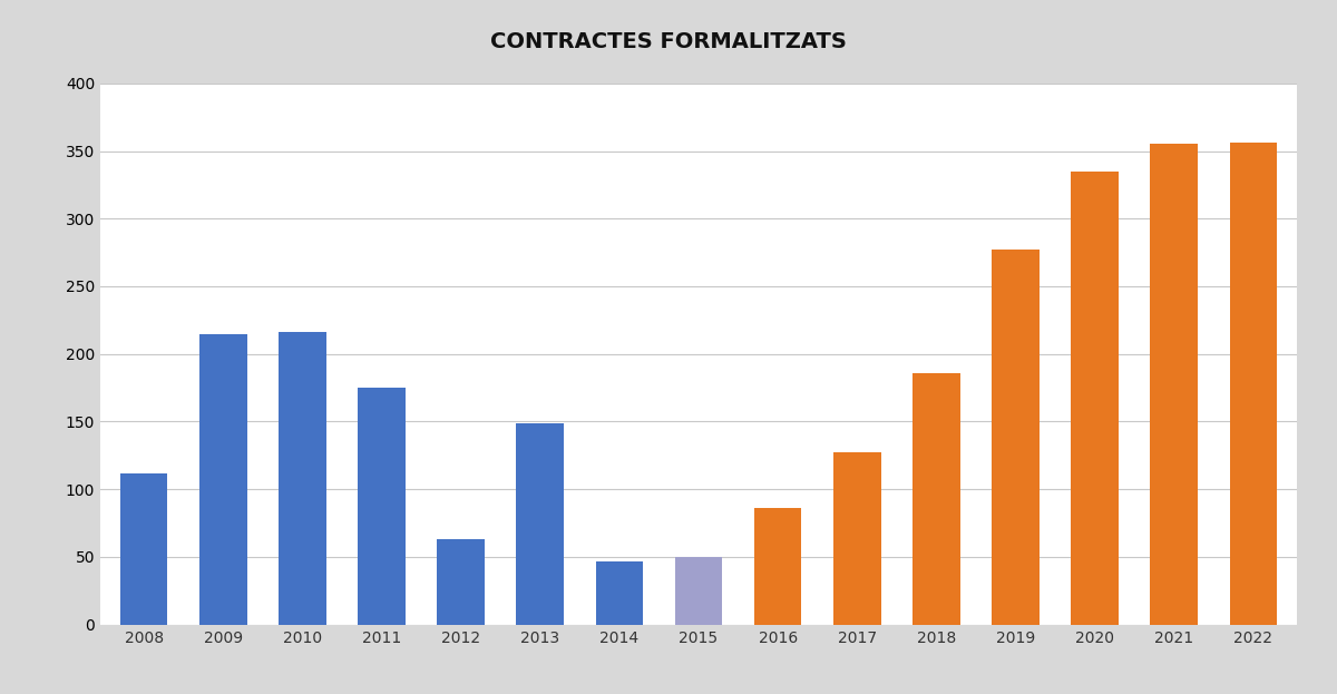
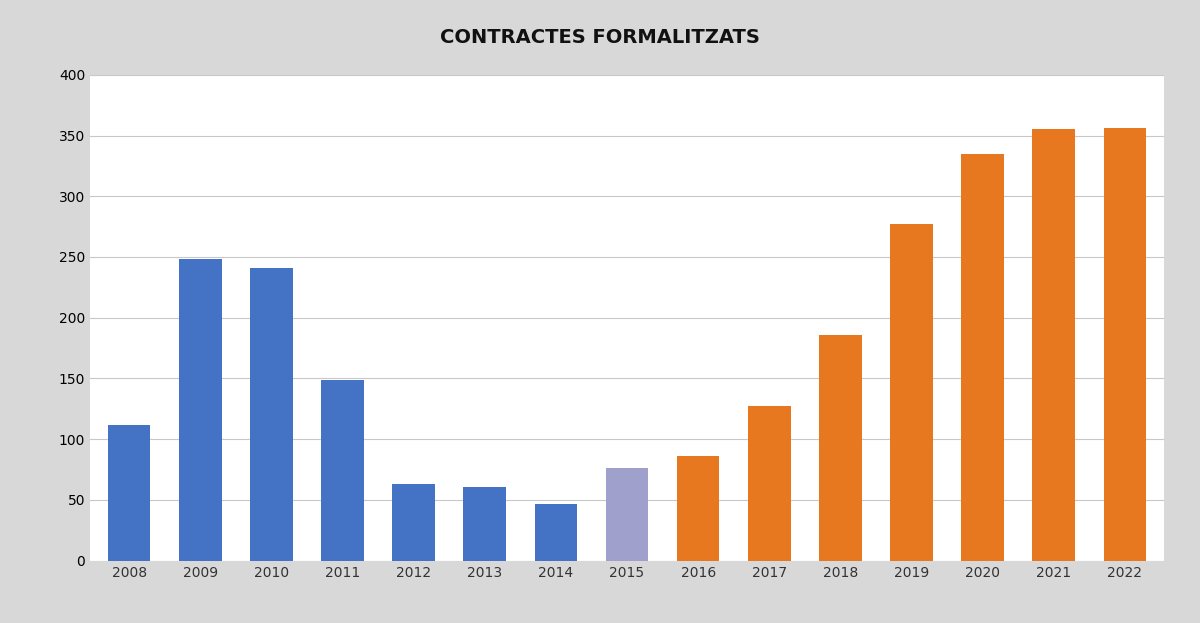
2009: 215 -> 248
2010: 216 -> 241
2011: 175 -> 149
2013: 149 -> 61
2015: 50 -> 76
